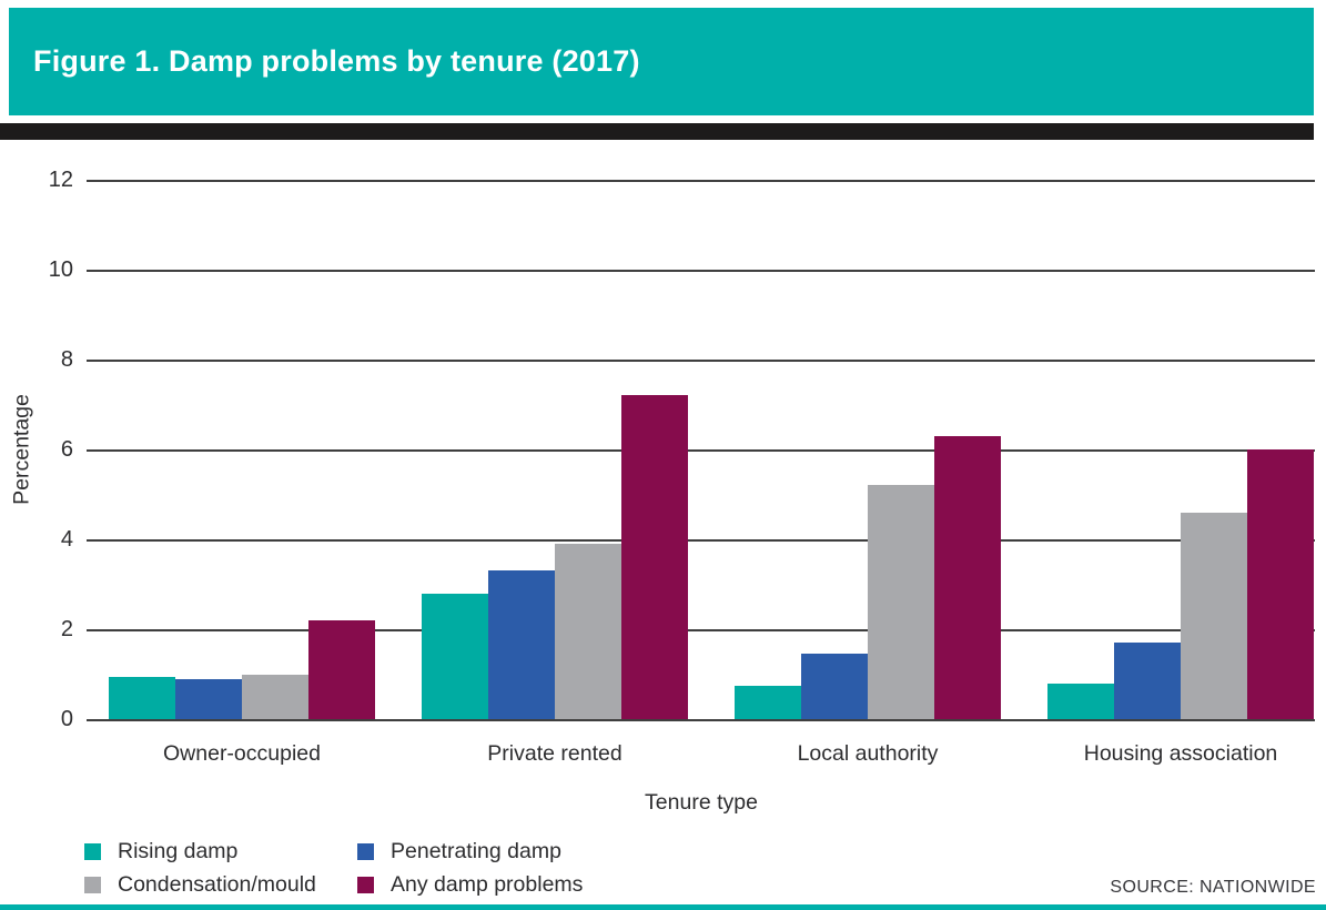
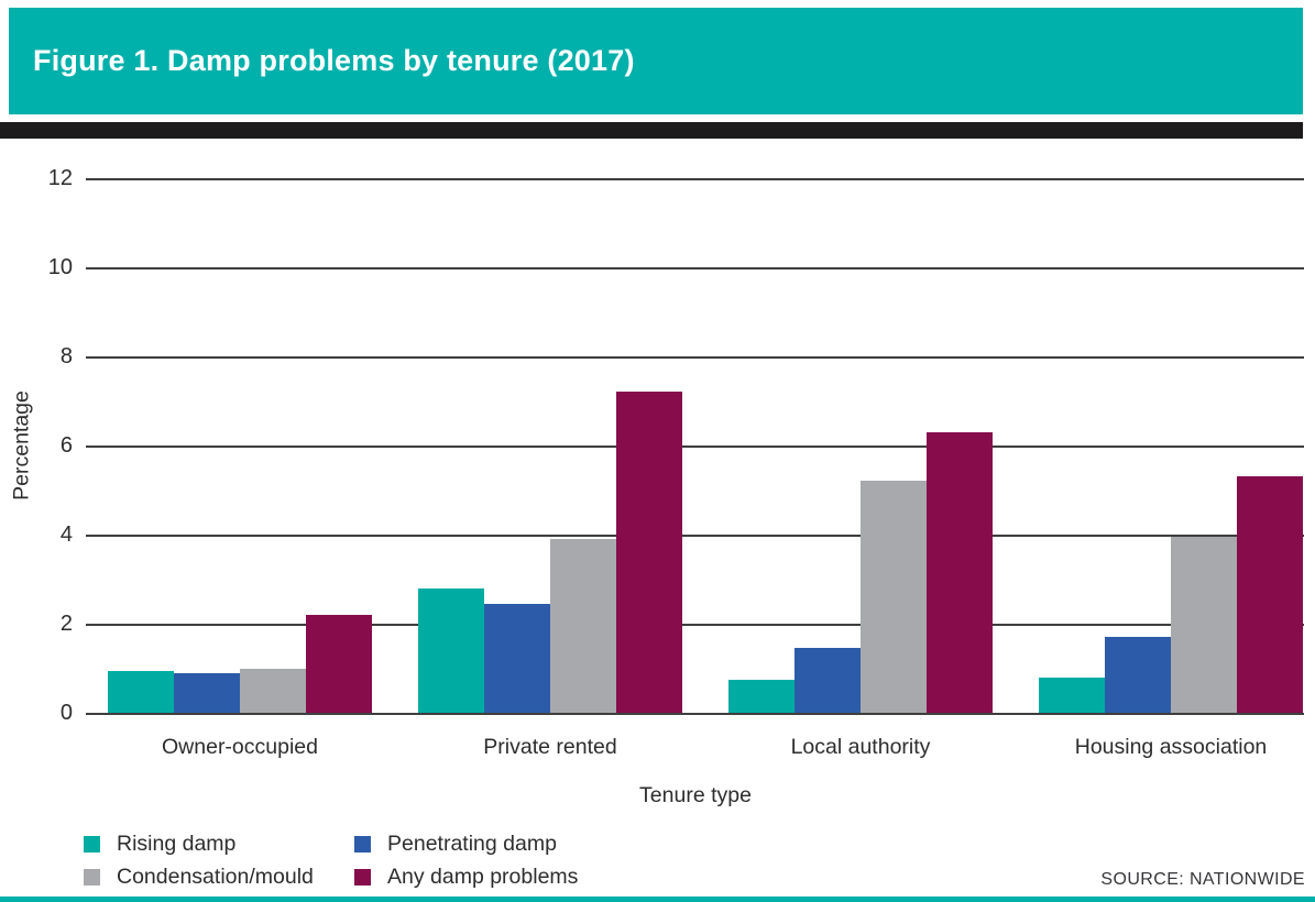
Penetrating damp/Private rented: 3.3 -> 2.5
Condensation/mould/Housing association: 4.6 -> 4.0
Any damp problems/Housing association: 6.0 -> 5.3
